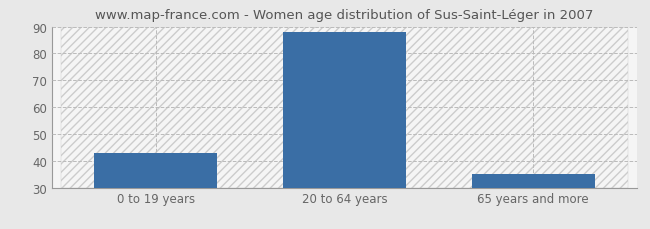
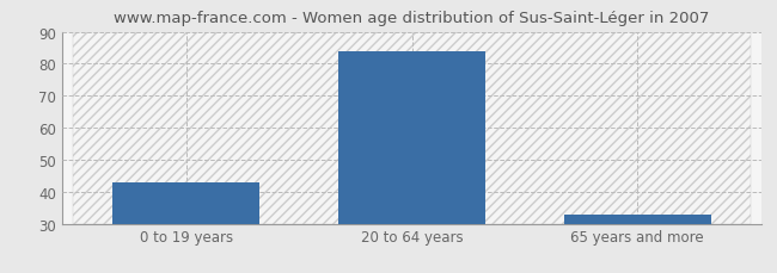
20 to 64 years: 88 -> 84
65 years and more: 35 -> 33
